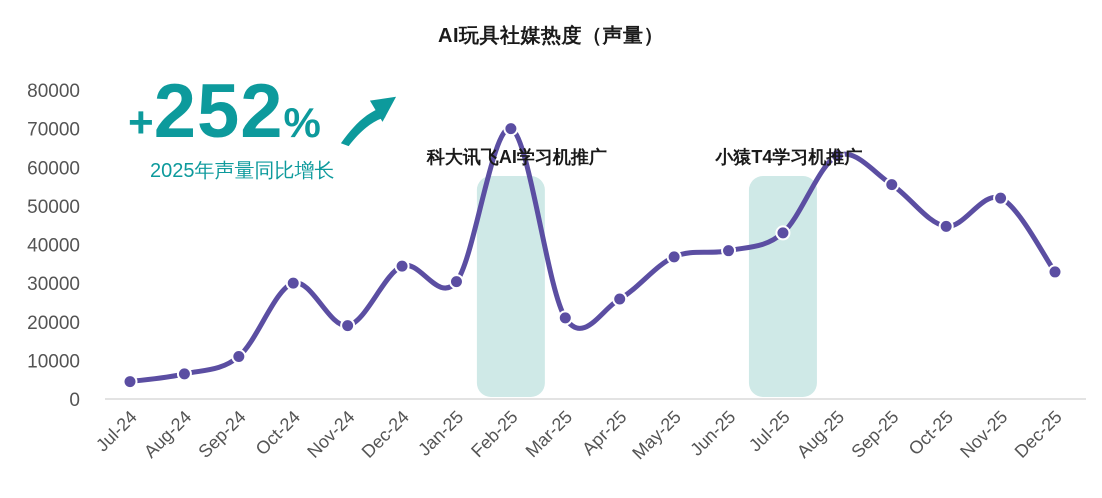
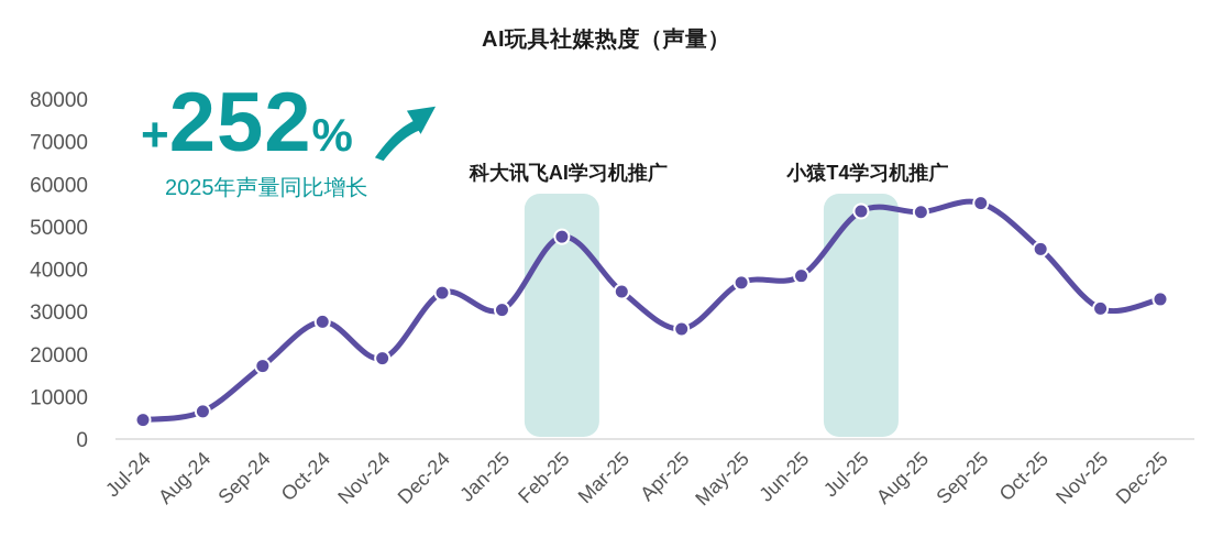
Sep-24: 11000 -> 17000
Oct-24: 30000 -> 28000
Feb-25: 70000 -> 48000
Mar-25: 21000 -> 35000
Jul-25: 43000 -> 54000
Aug-25: 63000 -> 53000
Nov-25: 52000 -> 31000
